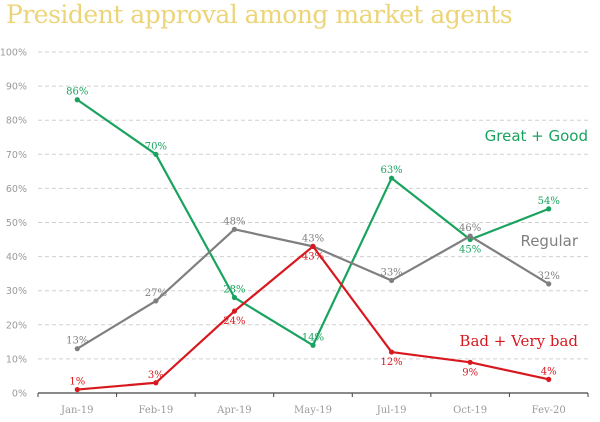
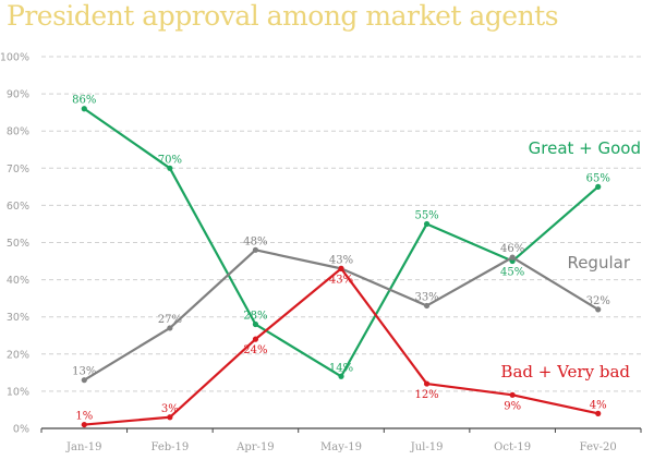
Great + Good/Jul-19: 63% -> 55%
Great + Good/Fev-20: 54% -> 65%
